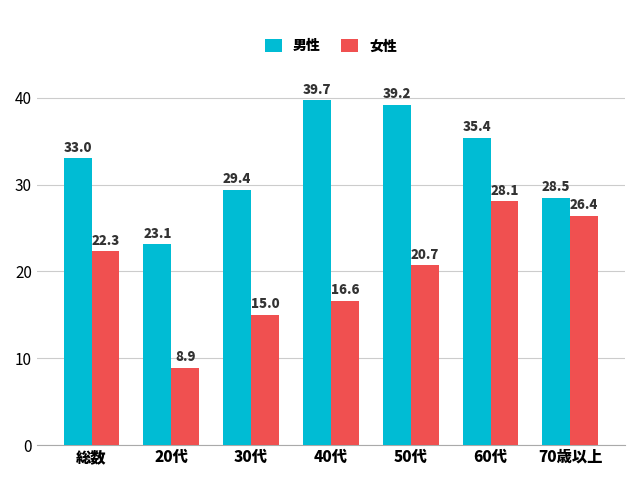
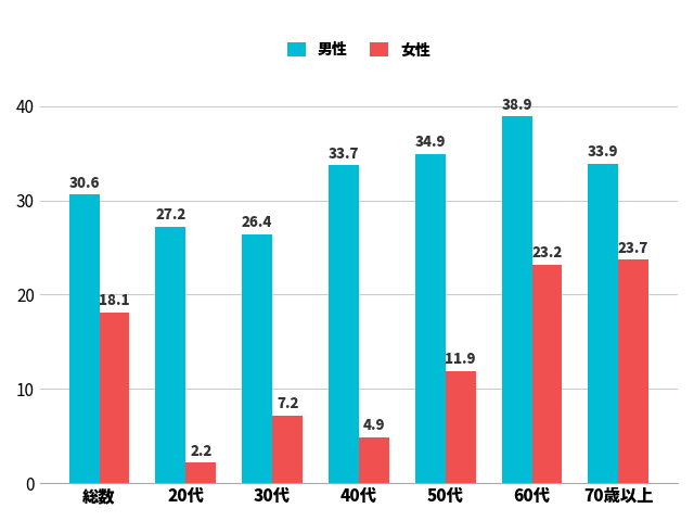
男性/総数: 33.0 -> 30.6
女性/総数: 22.3 -> 18.1
男性/20代: 23.1 -> 27.2
女性/20代: 8.9 -> 2.2
男性/30代: 29.4 -> 26.4
女性/30代: 15.0 -> 7.2
男性/40代: 39.7 -> 33.7
女性/40代: 16.6 -> 4.9
男性/50代: 39.2 -> 34.9
女性/50代: 20.7 -> 11.9
男性/60代: 35.4 -> 38.9
女性/60代: 28.1 -> 23.2
男性/70歳以上: 28.5 -> 33.9
女性/70歳以上: 26.4 -> 23.7
